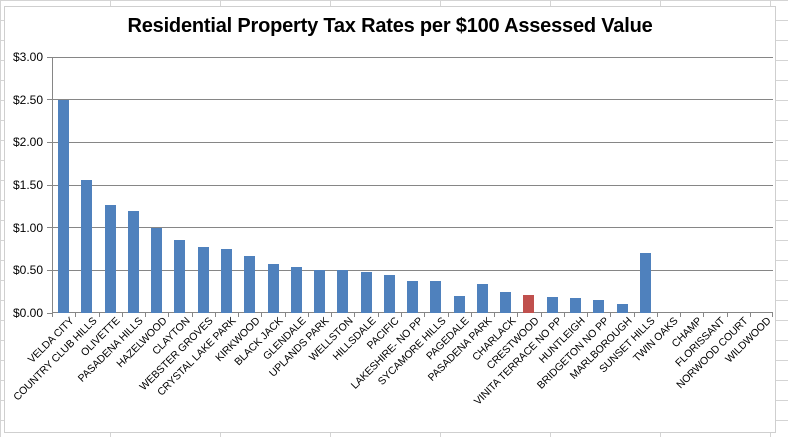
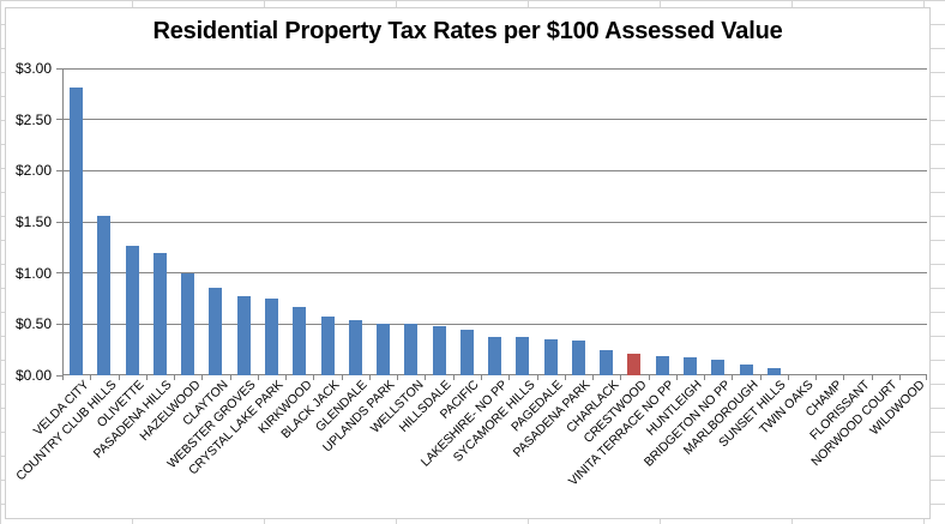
VELDA CITY: $2.5 -> $2.8
PAGEDALE: $0.2 -> $0.3
SUNSET HILLS: $0.7 -> $0.1
